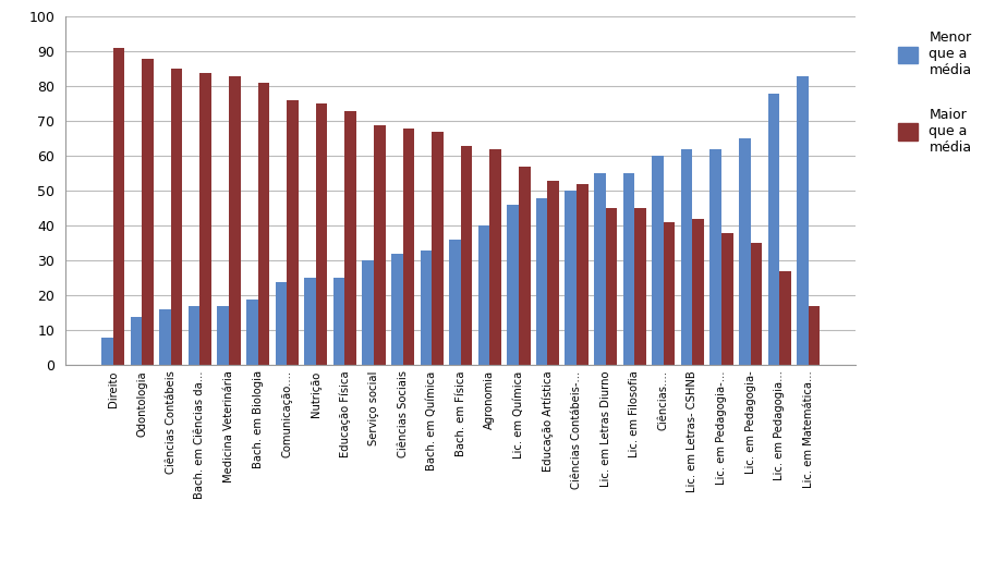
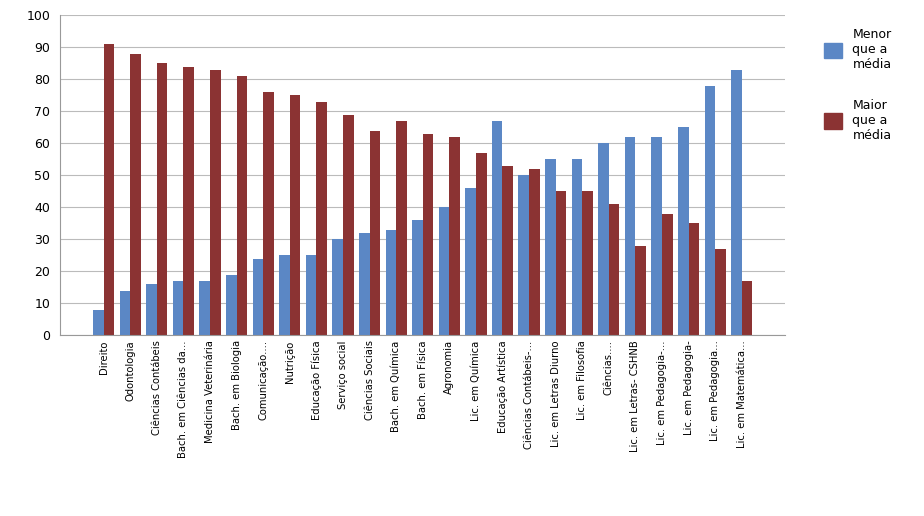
Maior que a média/Ciências Sociais: 68 -> 64
Menor que a média/Educação Artística: 48 -> 67
Maior que a média/Lic. em Letras- CSHNB: 42 -> 28
